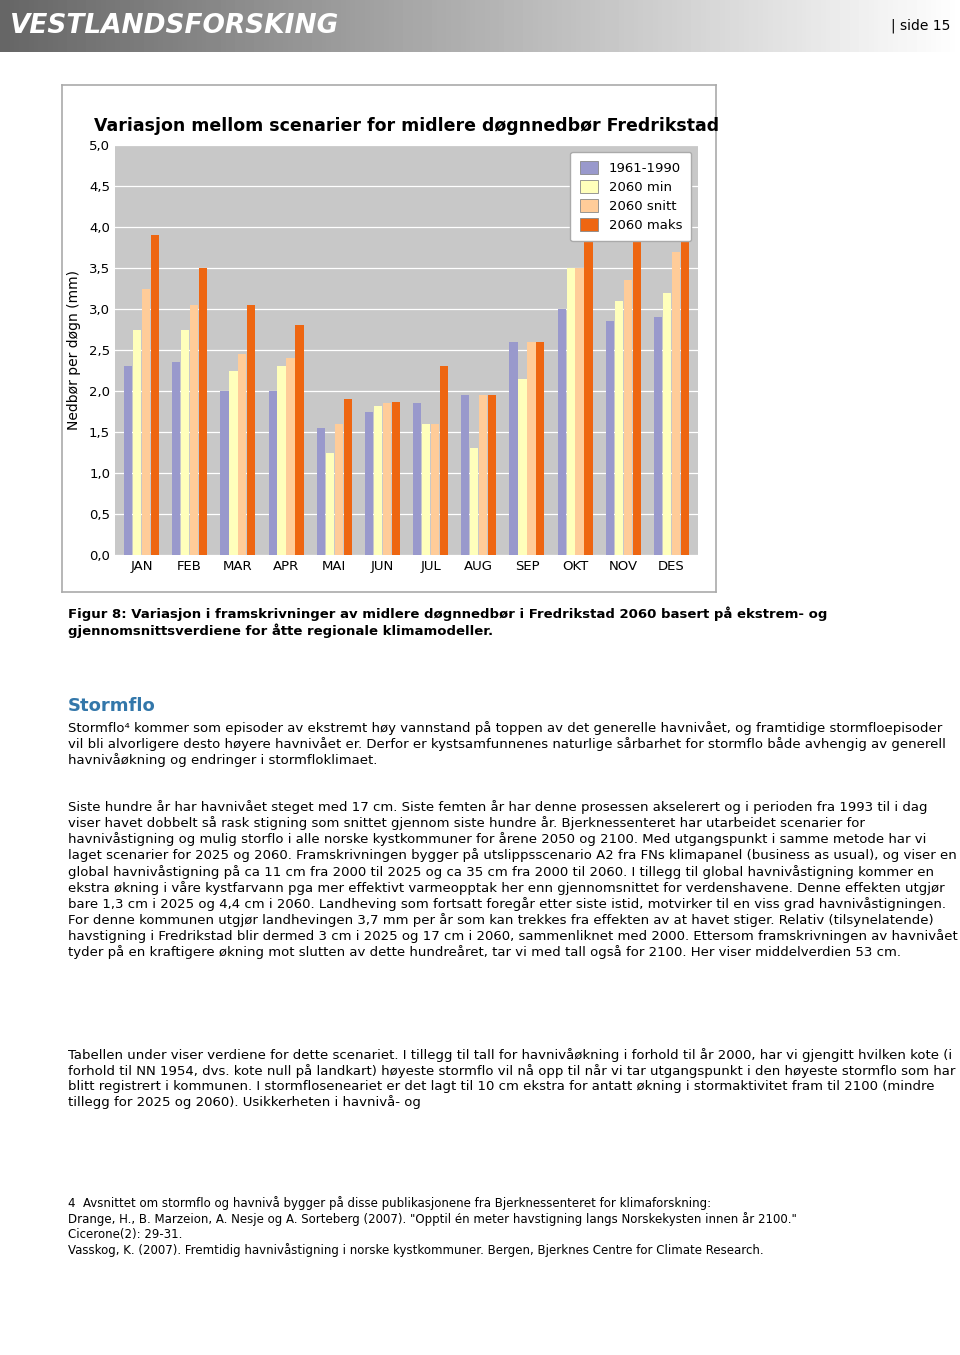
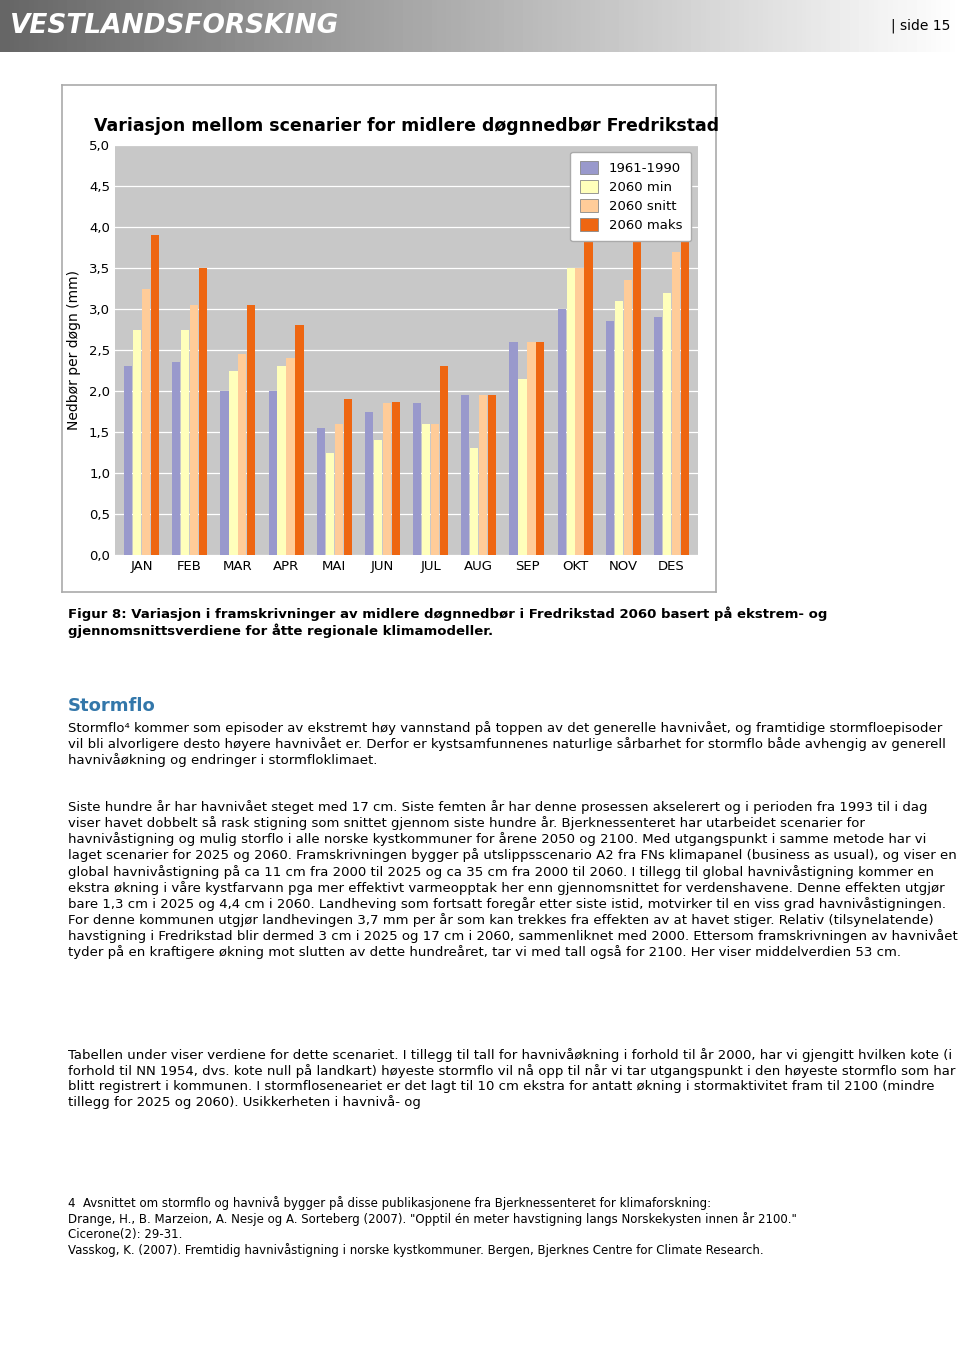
2060 min/JUN: 1,82 -> 1,40
